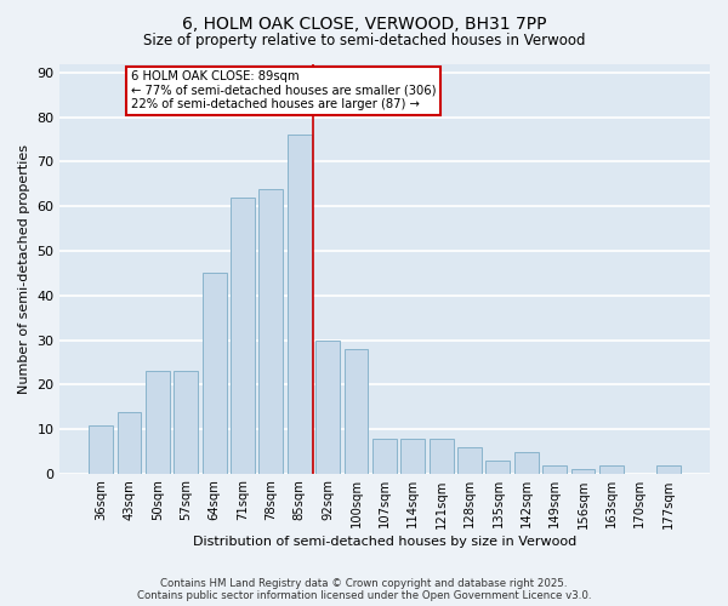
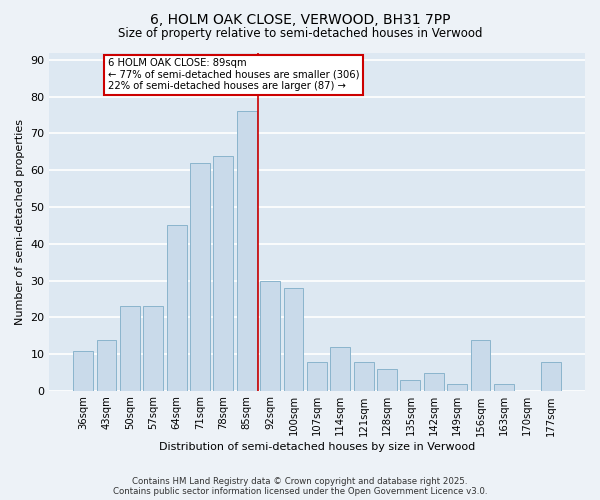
114sqm: 8 -> 12
156sqm: 1 -> 14
177sqm: 2 -> 8
